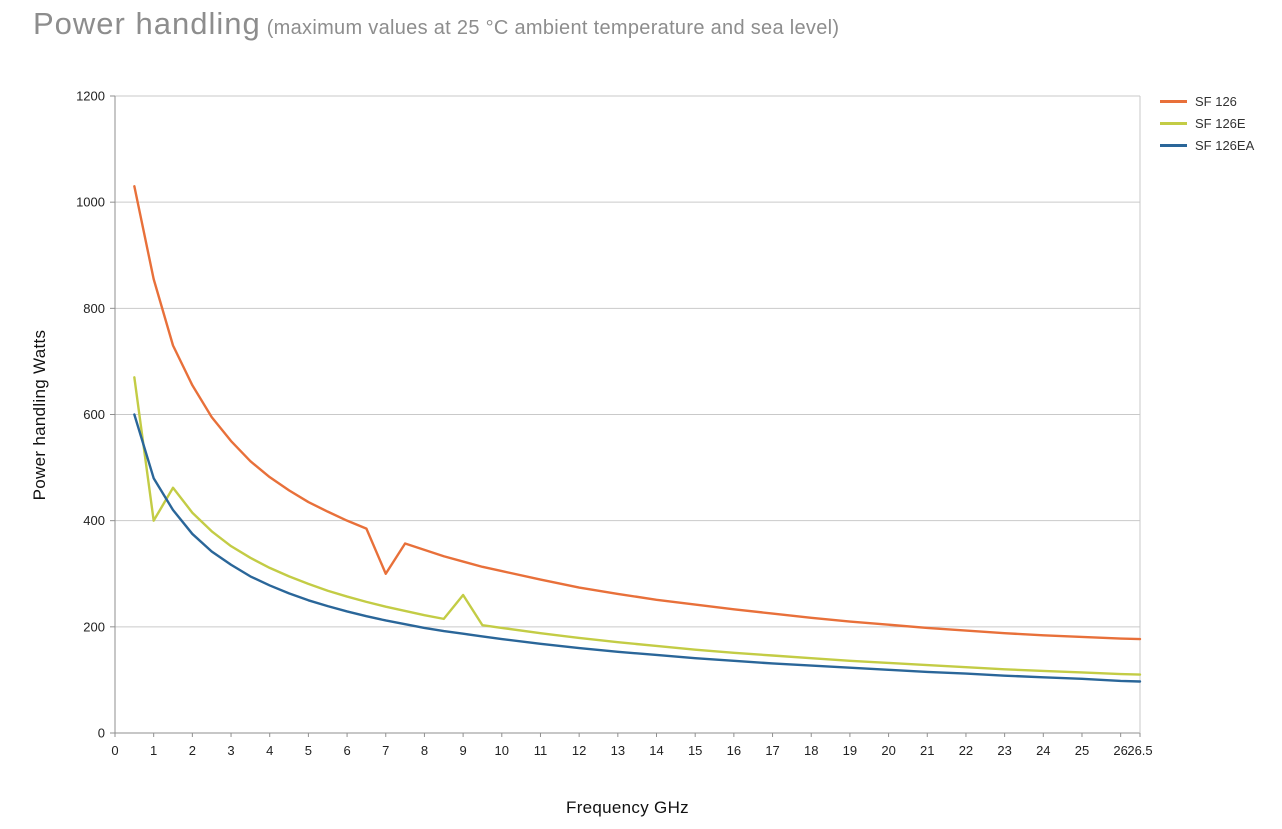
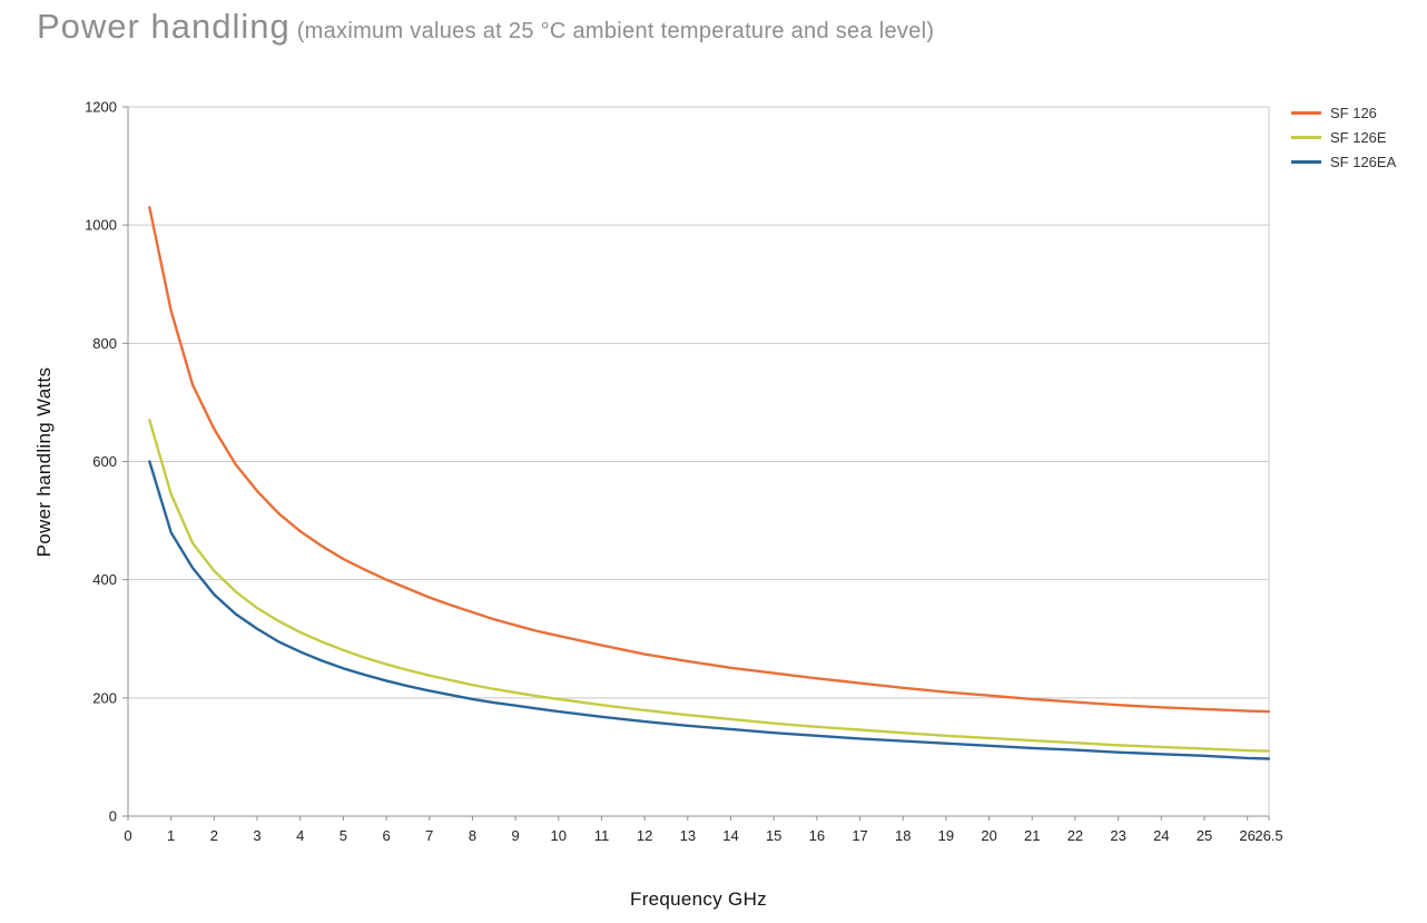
SF 126E/1: 400 -> 540
SF 126/7: 300 -> 370
SF 126E/9: 260 -> 210
